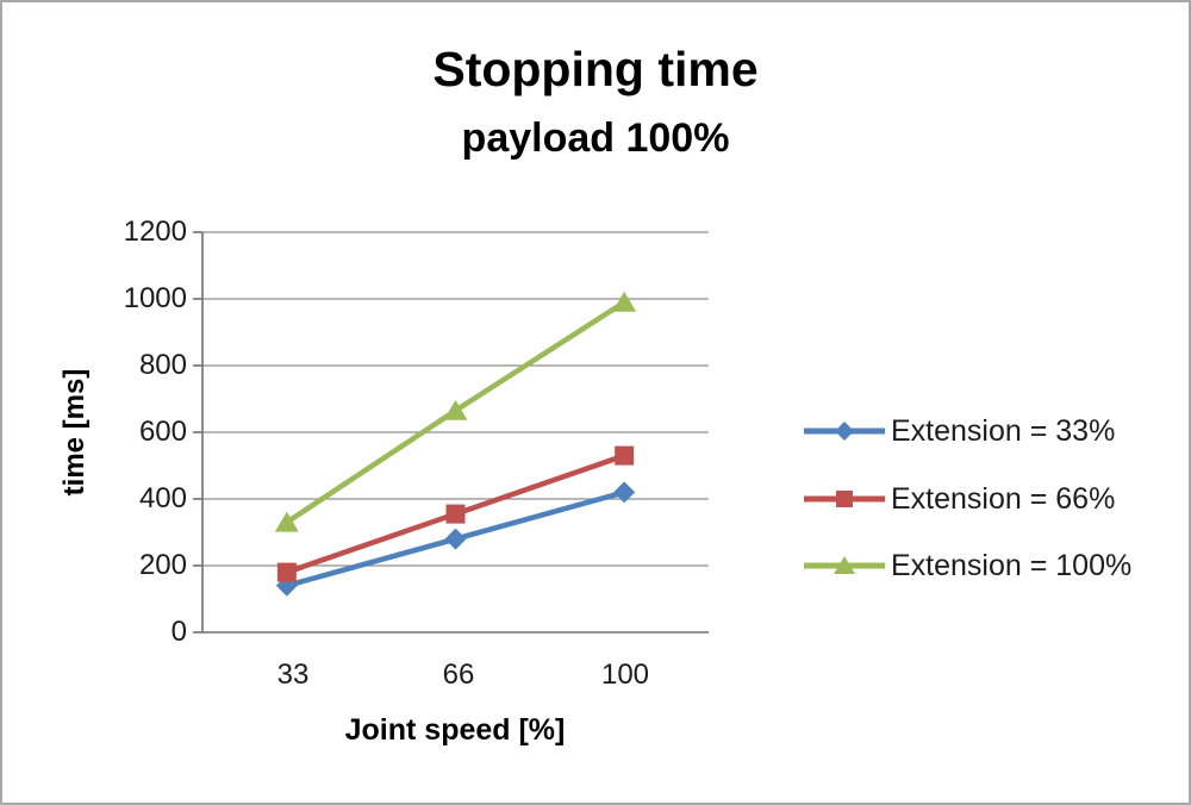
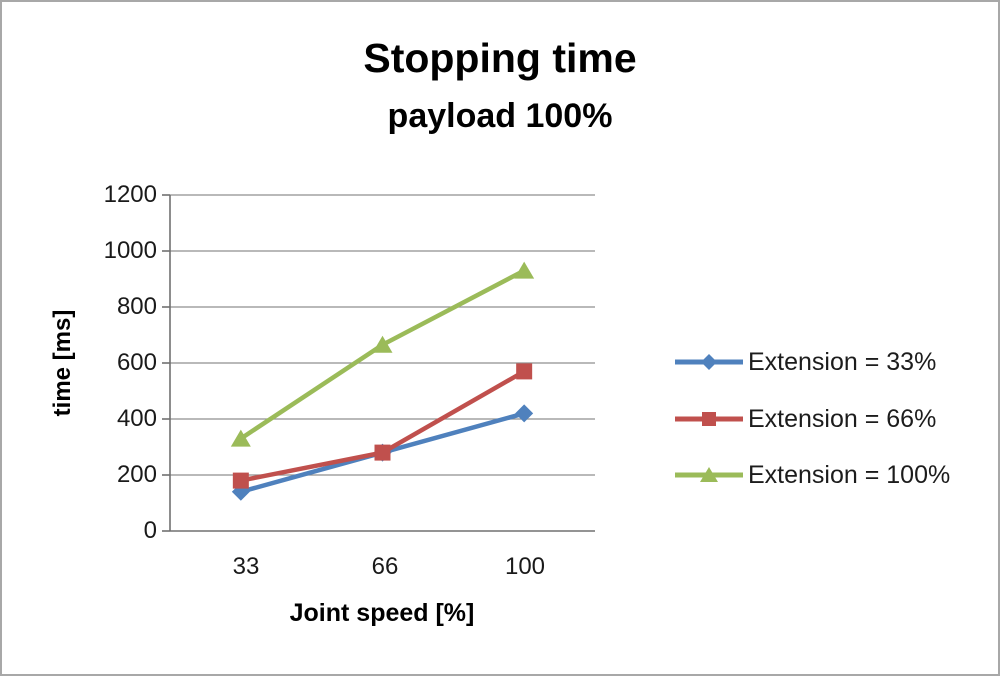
Extension = 66%/66: 360 -> 280
Extension = 66%/100: 530 -> 570
Extension = 100%/100: 990 -> 930
